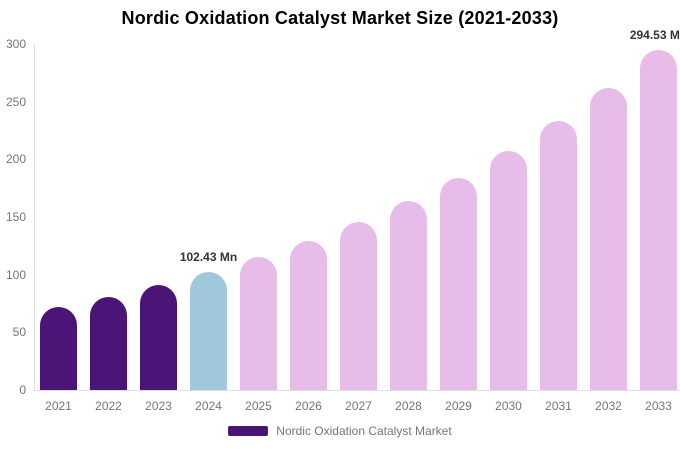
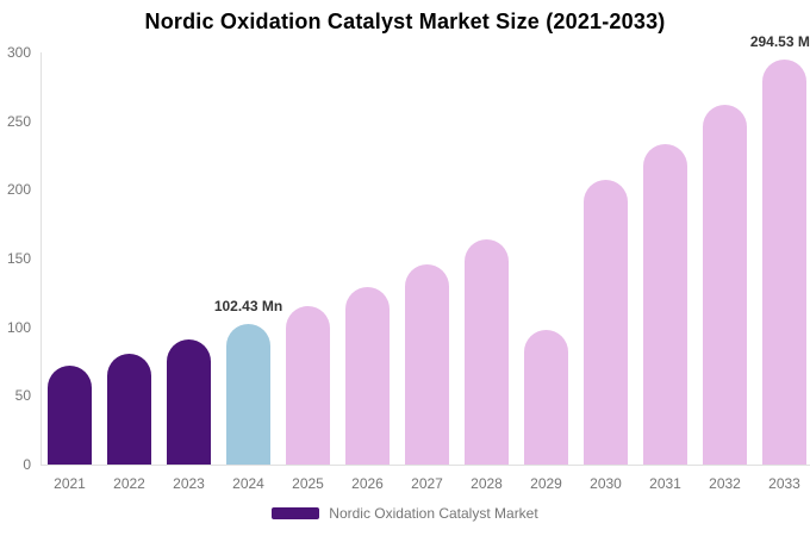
2029: 184 -> 98
